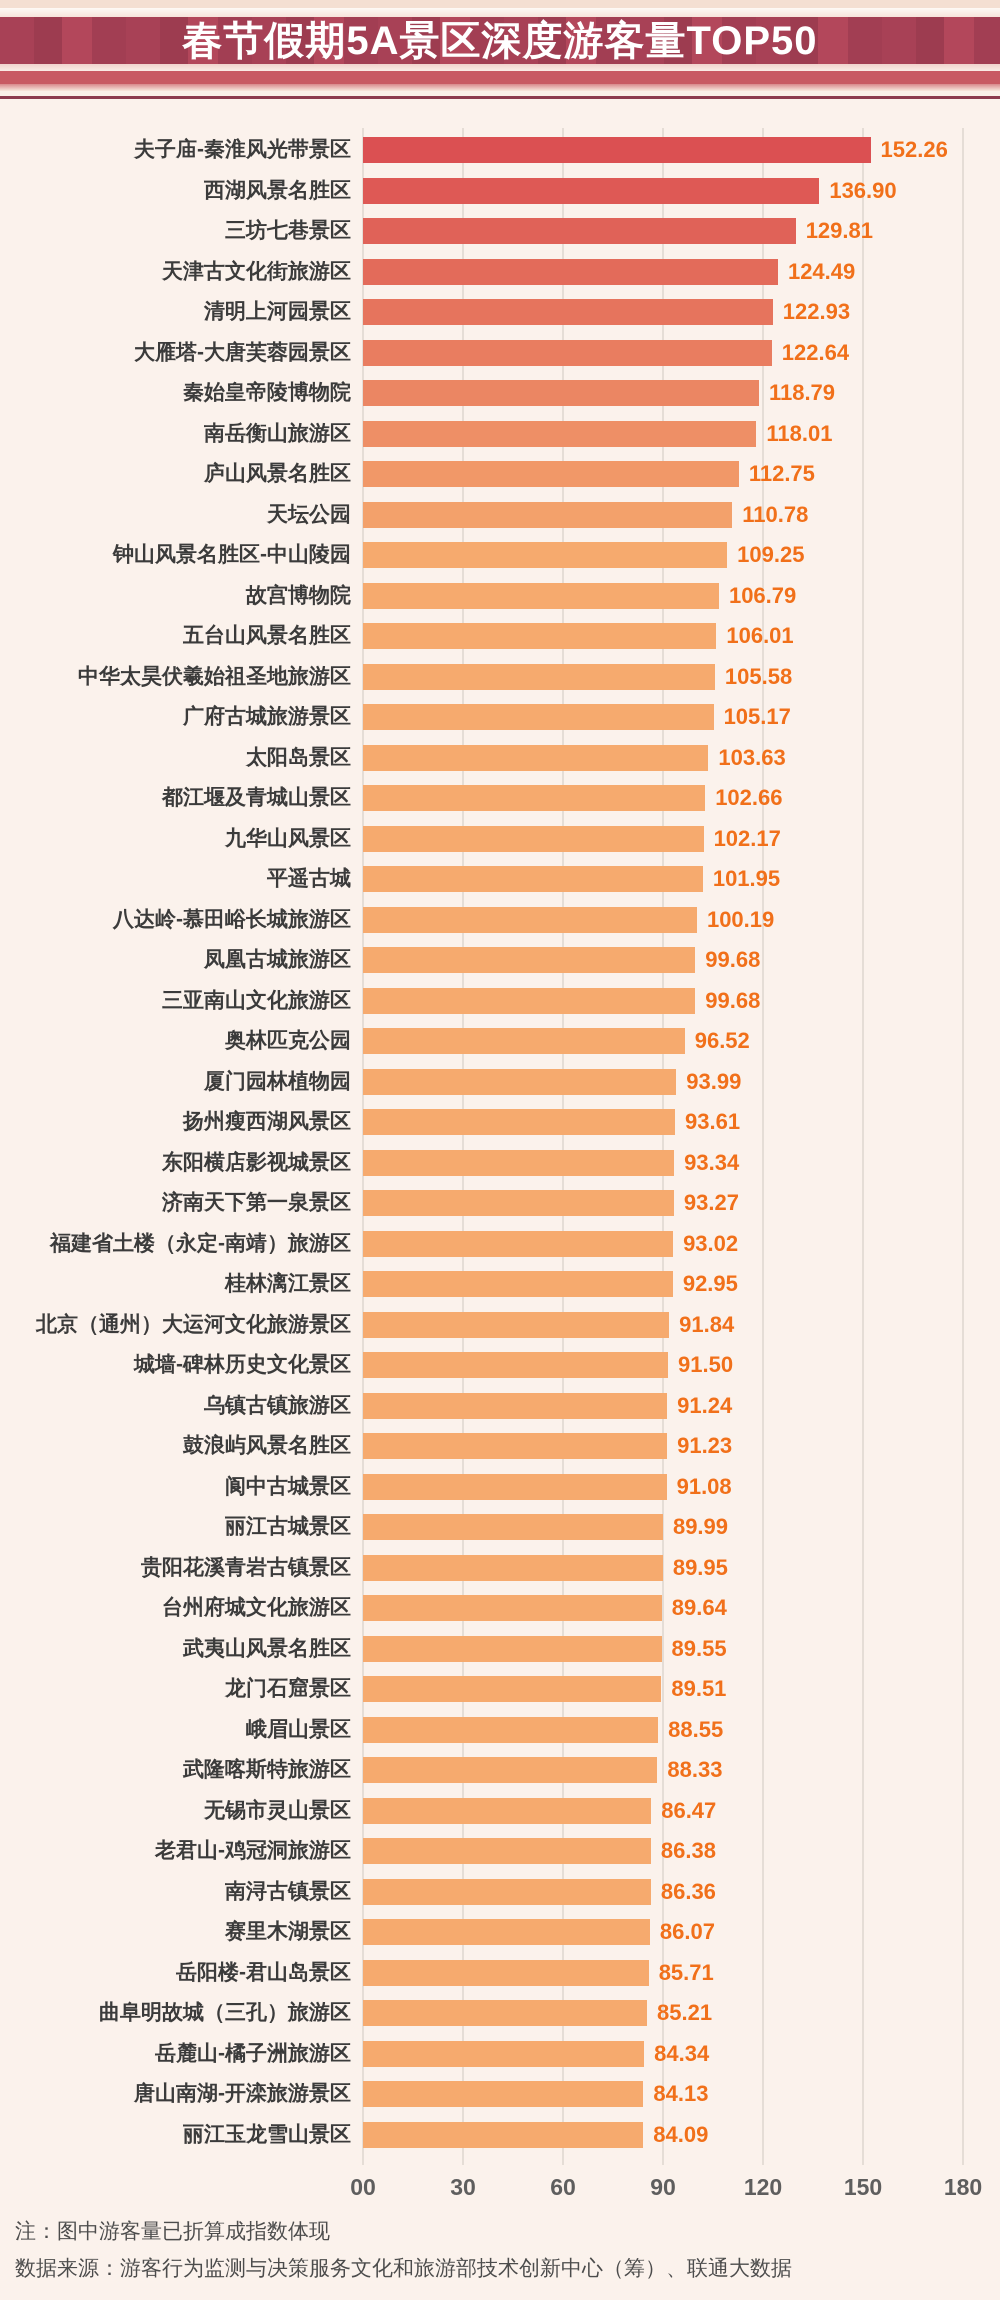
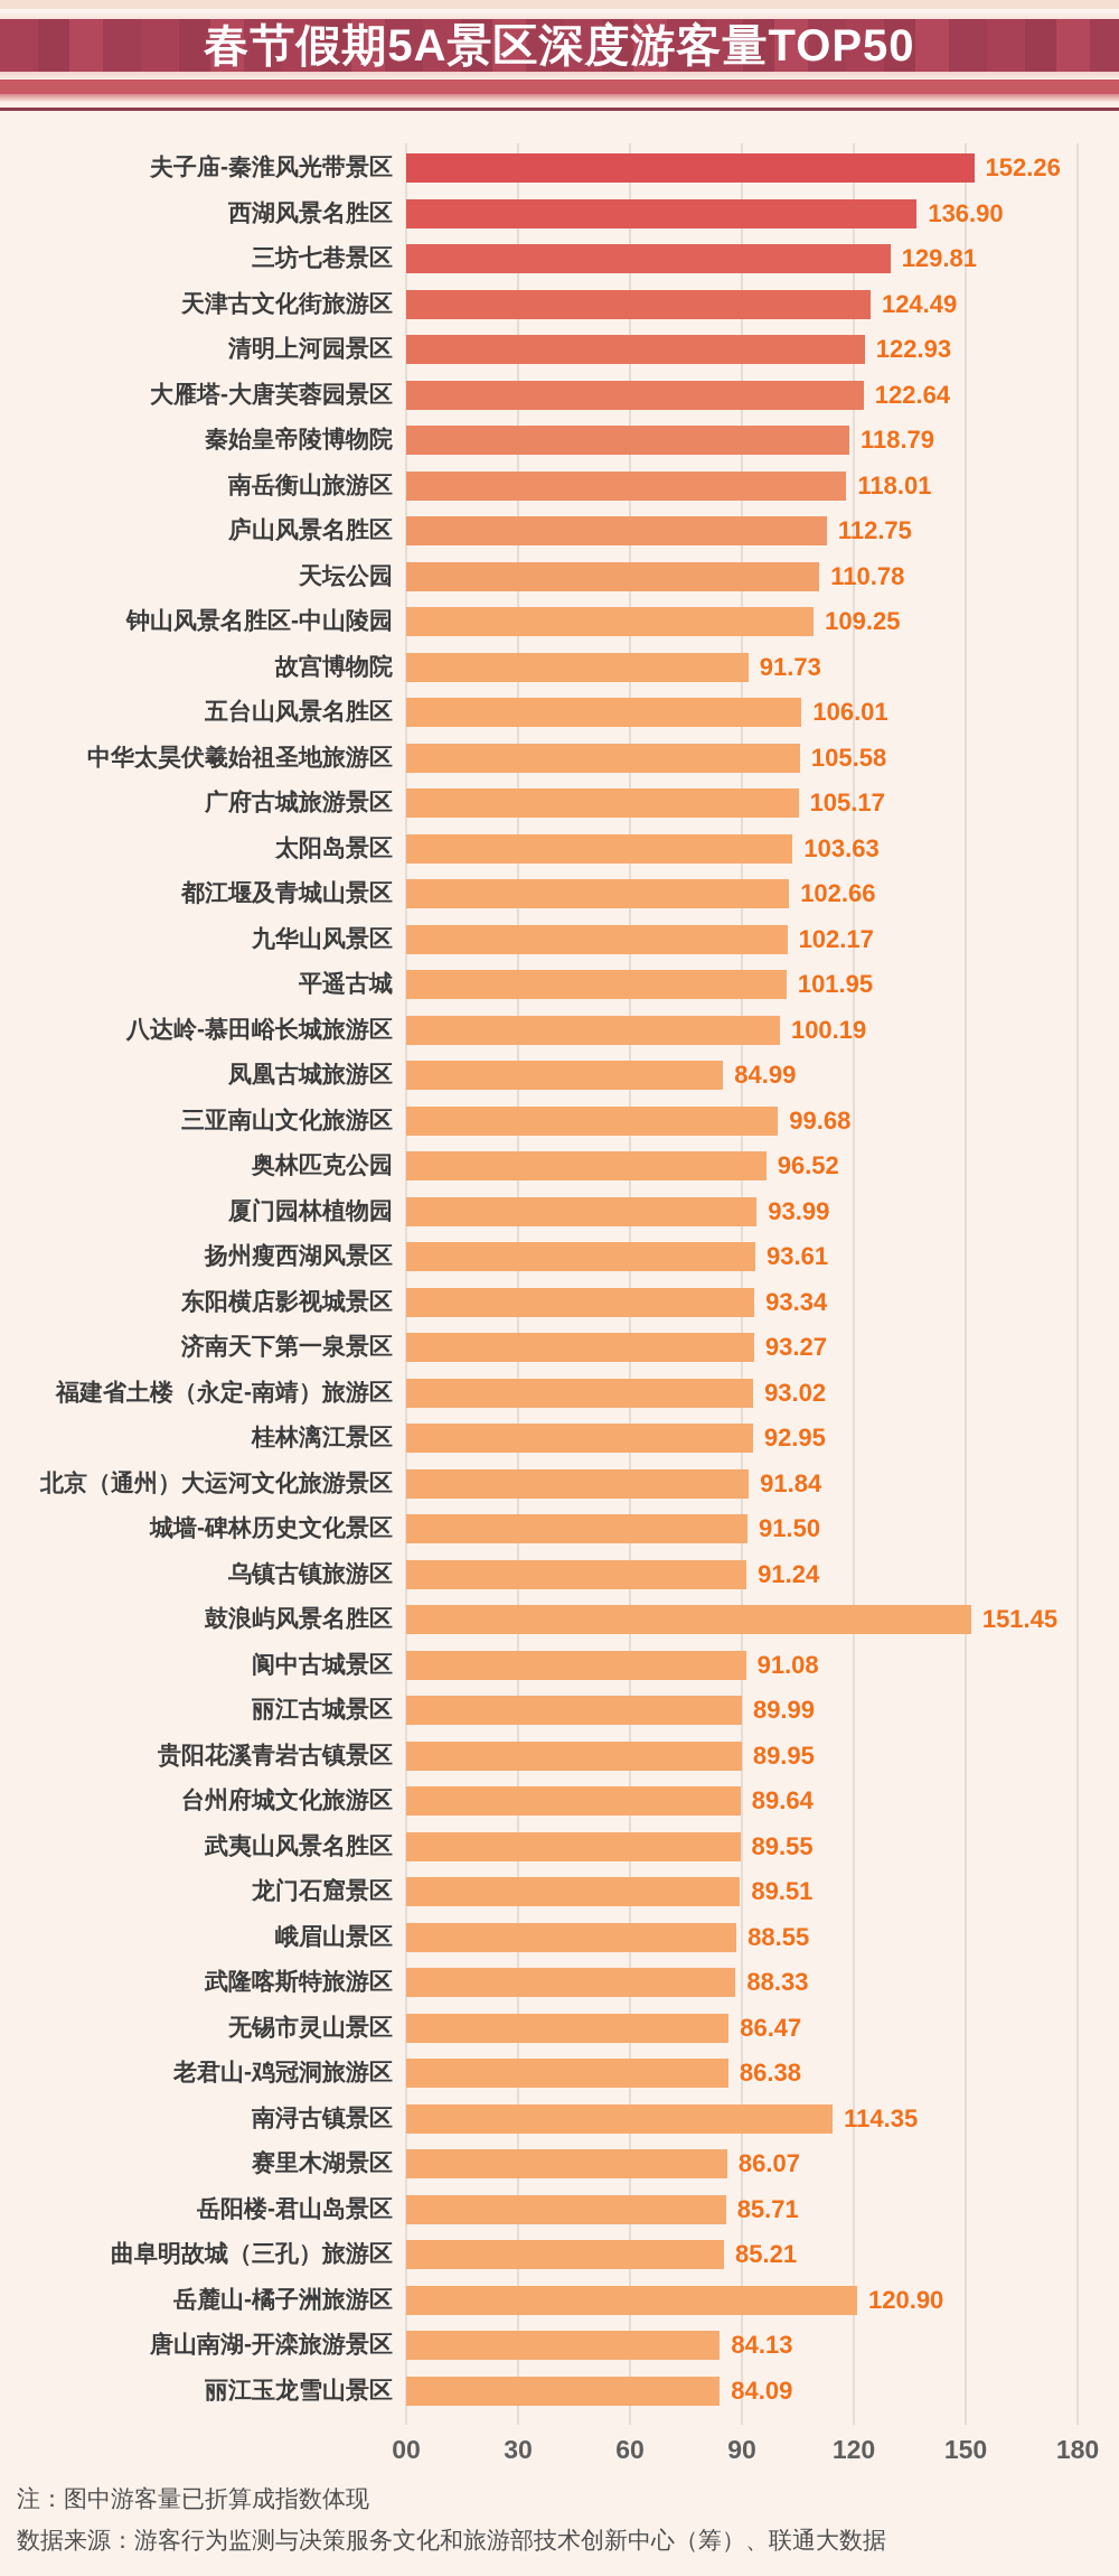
故宫博物院: 106.79 -> 91.73
凤凰古城旅游区: 99.68 -> 84.99
鼓浪屿风景名胜区: 91.23 -> 151.45
南浔古镇景区: 86.36 -> 114.35
岳麓山-橘子洲旅游区: 84.34 -> 120.90
